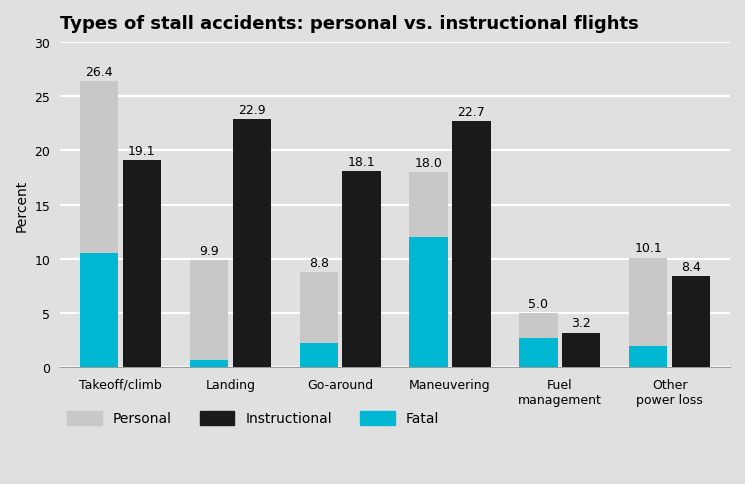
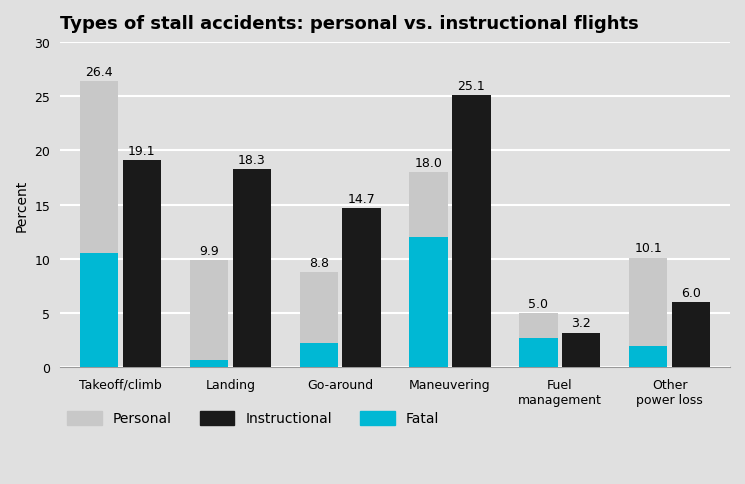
Instructional/Landing: 22.9 -> 18.3
Instructional/Go-around: 18.1 -> 14.7
Instructional/Maneuvering: 22.7 -> 25.1
Instructional/Other power loss: 8.4 -> 6.0
